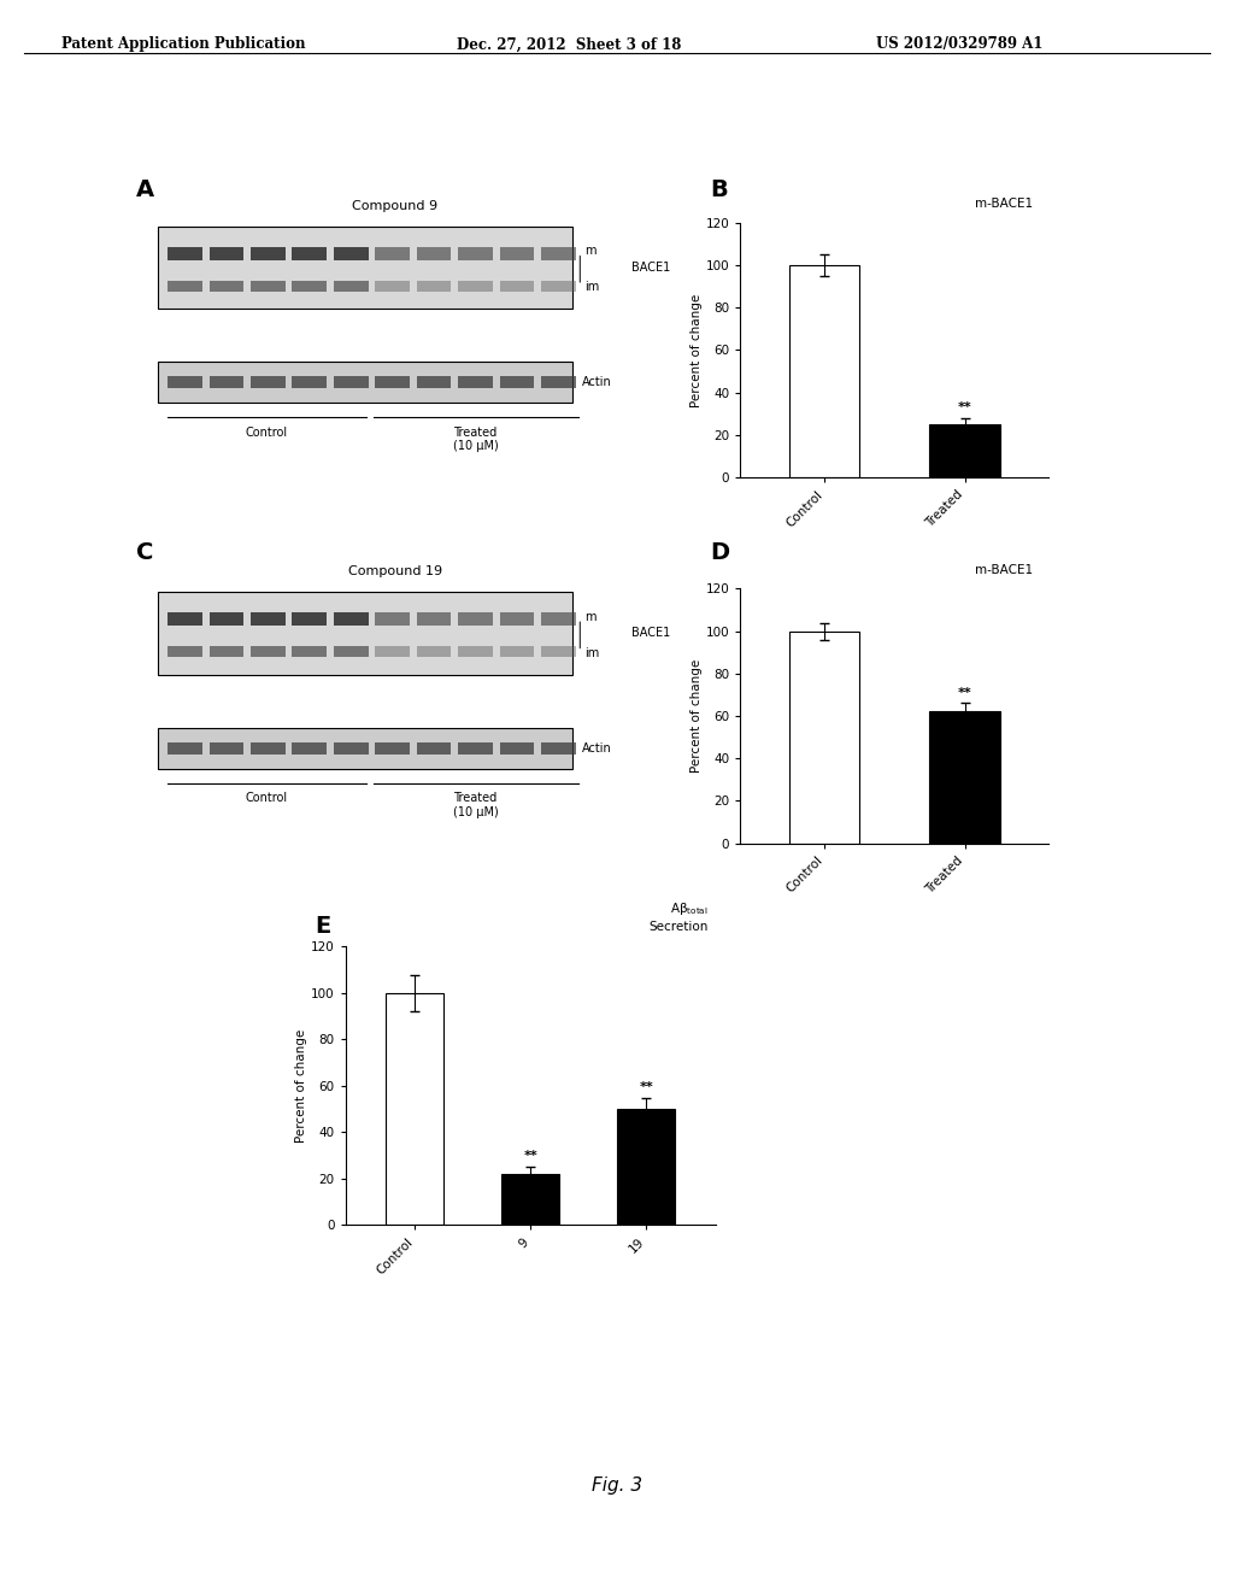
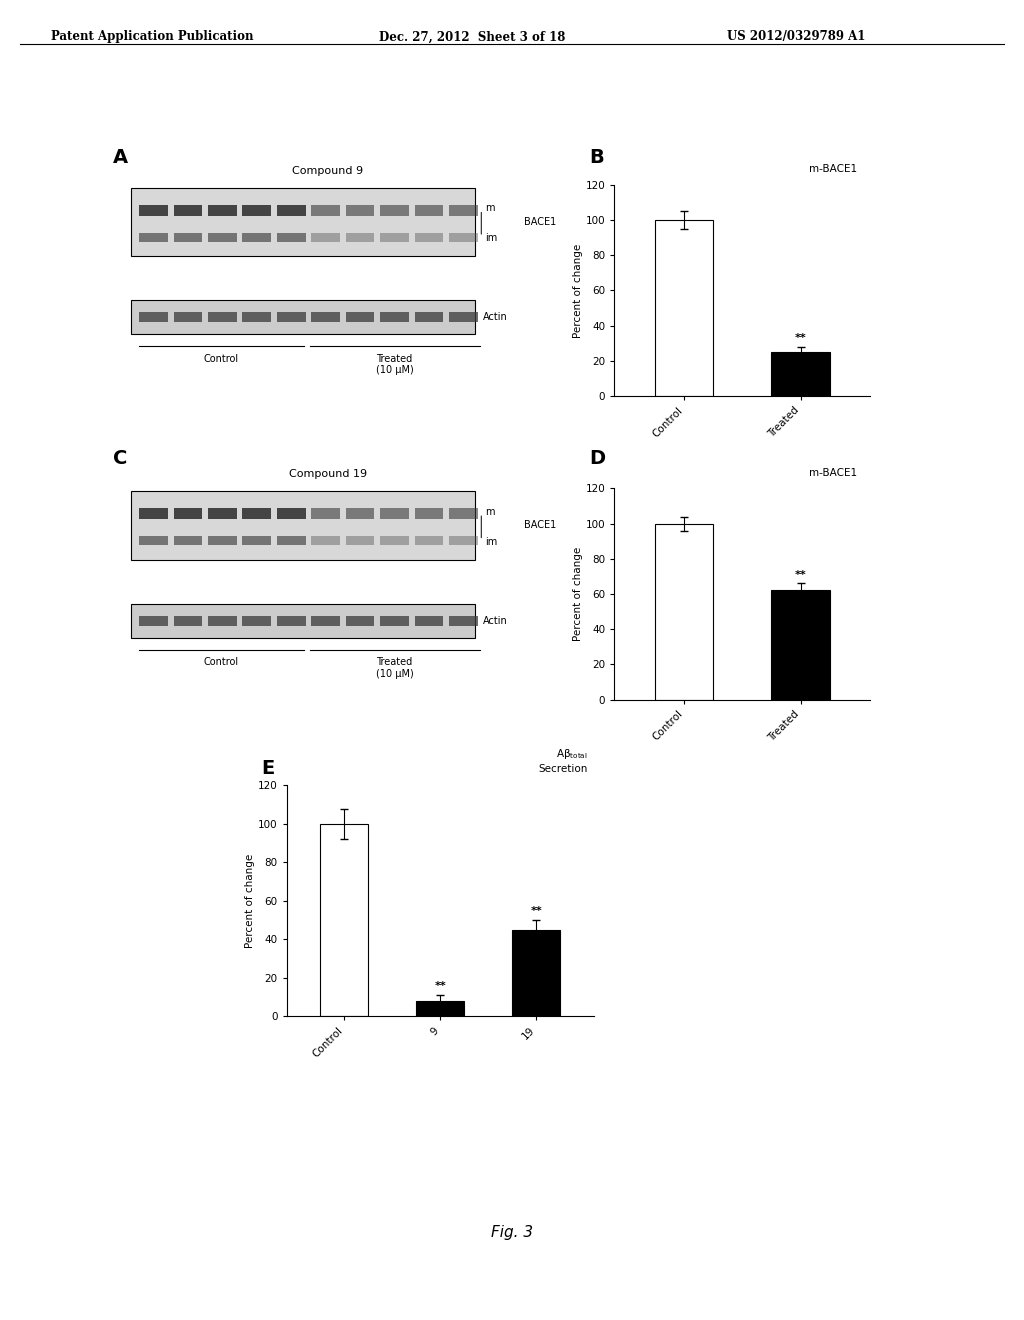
9: 22 -> 8
19: 50 -> 45
